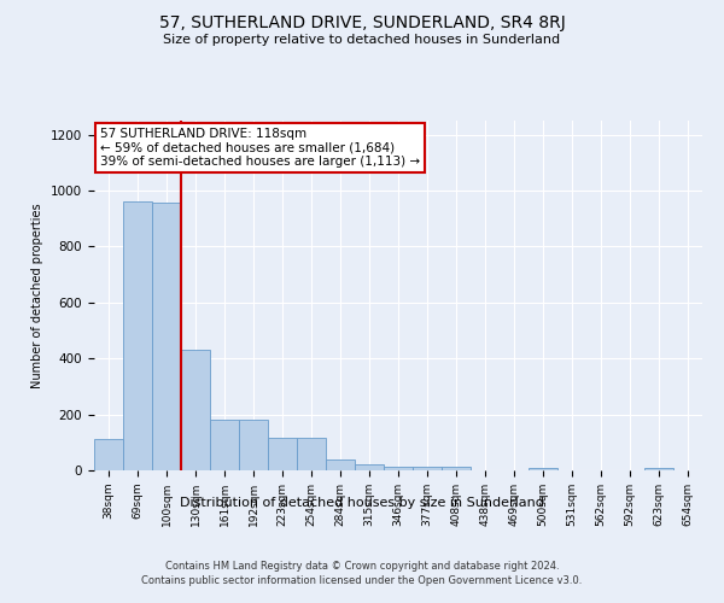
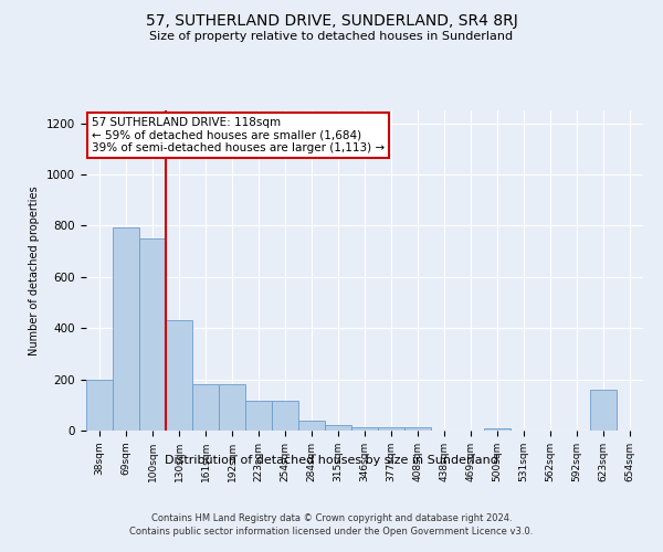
38sqm: 110 -> 200
69sqm: 960 -> 795
100sqm: 955 -> 750
623sqm: 10 -> 160
